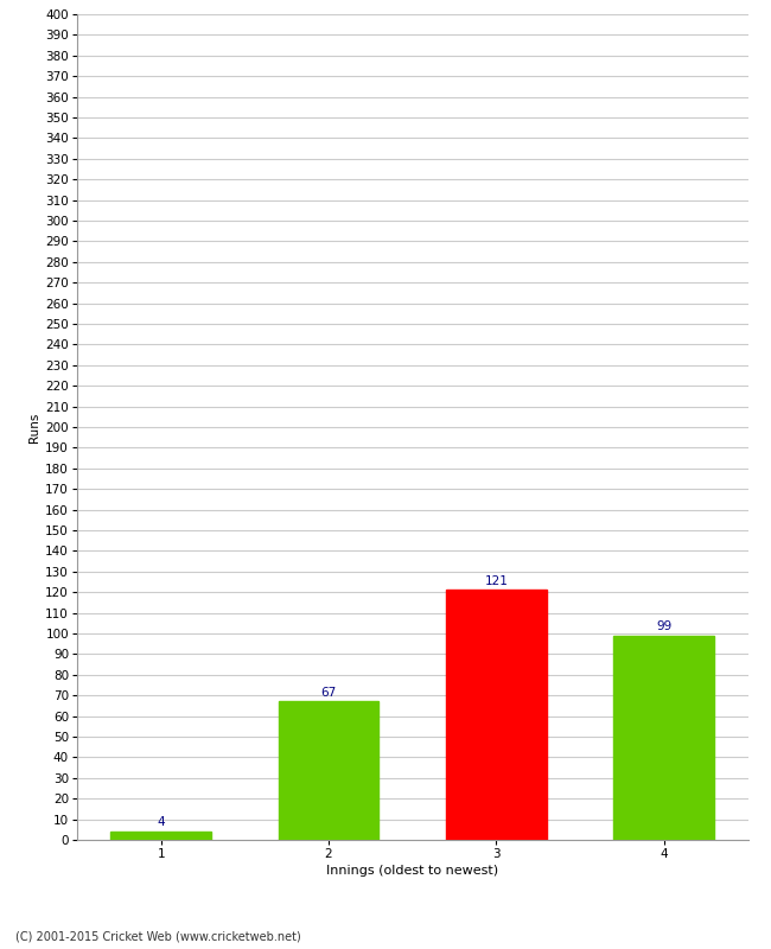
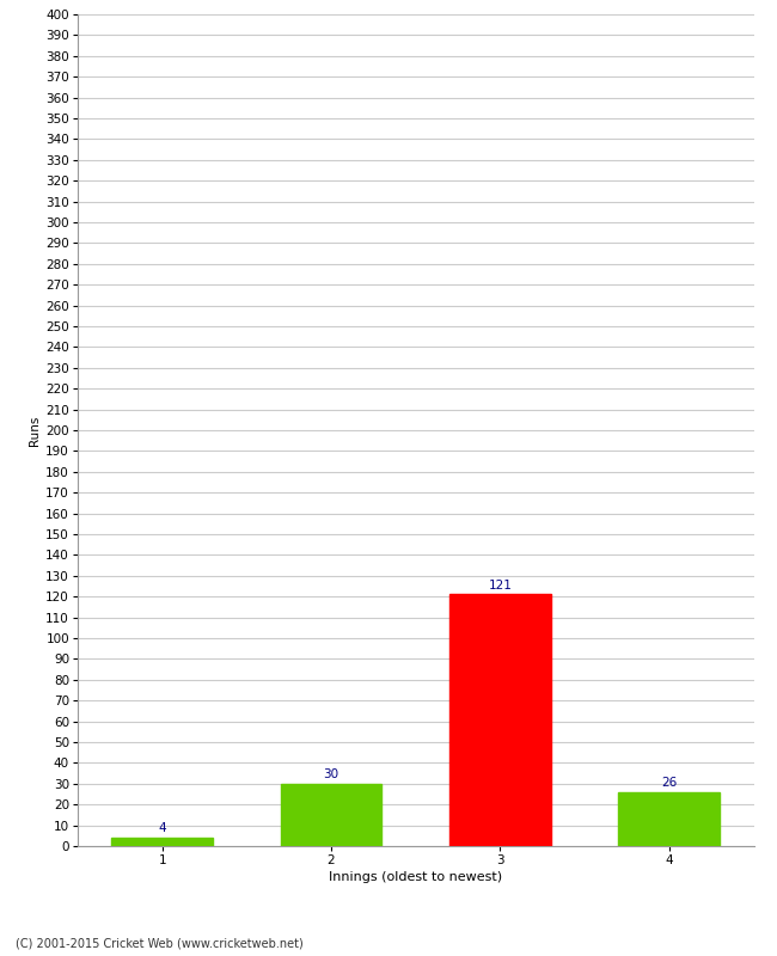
2: 67 -> 30
4: 99 -> 26
